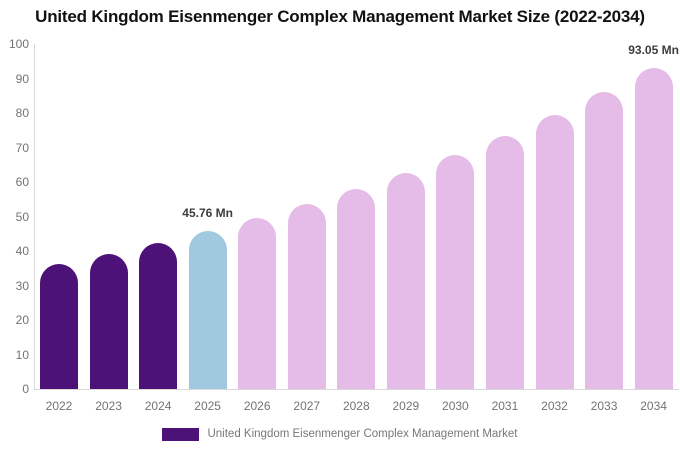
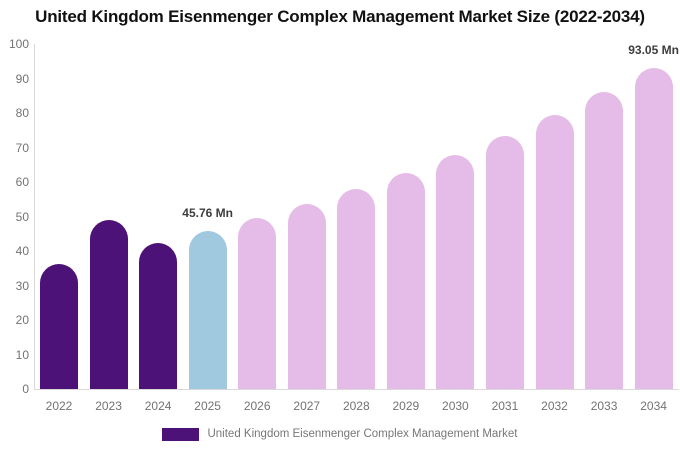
2023: 39 -> 49
